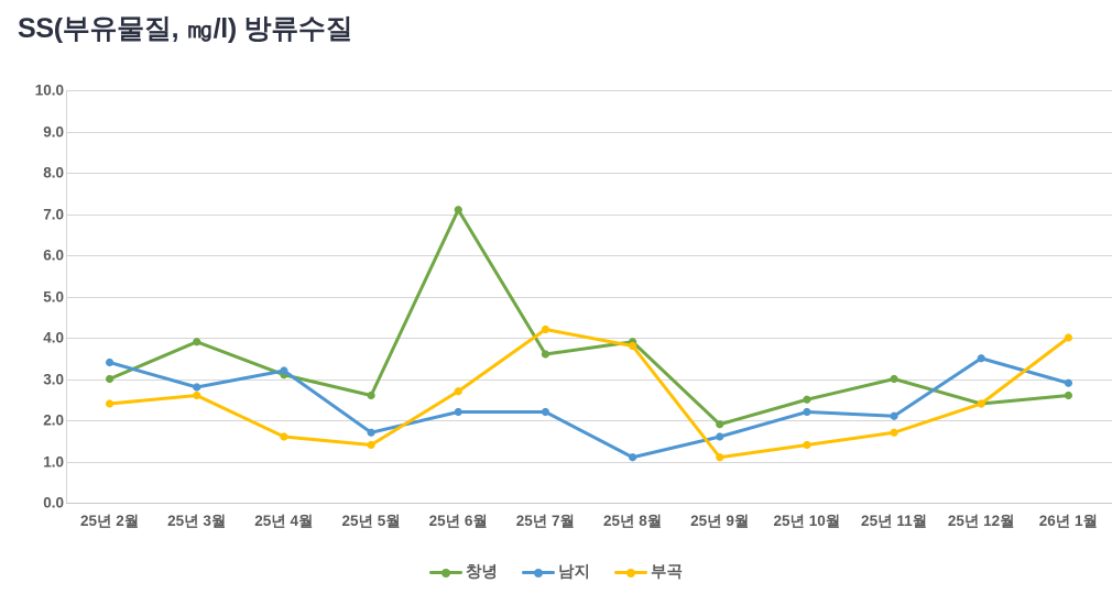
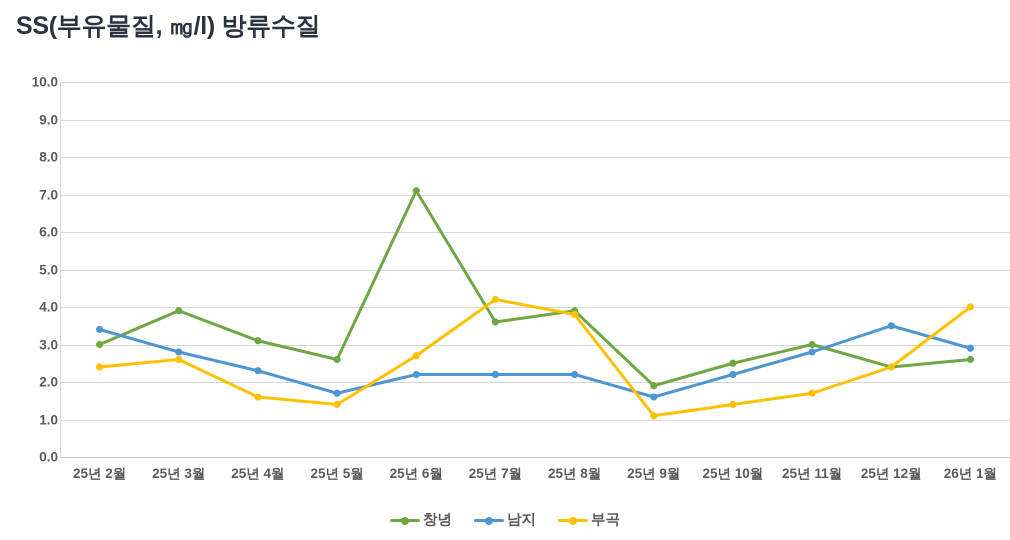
남지/25년 4월: 3.2 -> 2.3
남지/25년 8월: 1.1 -> 2.2
남지/25년 11월: 2.1 -> 2.8
